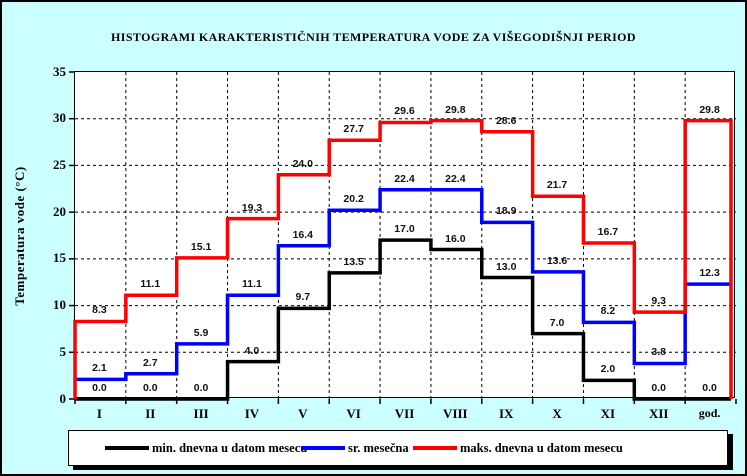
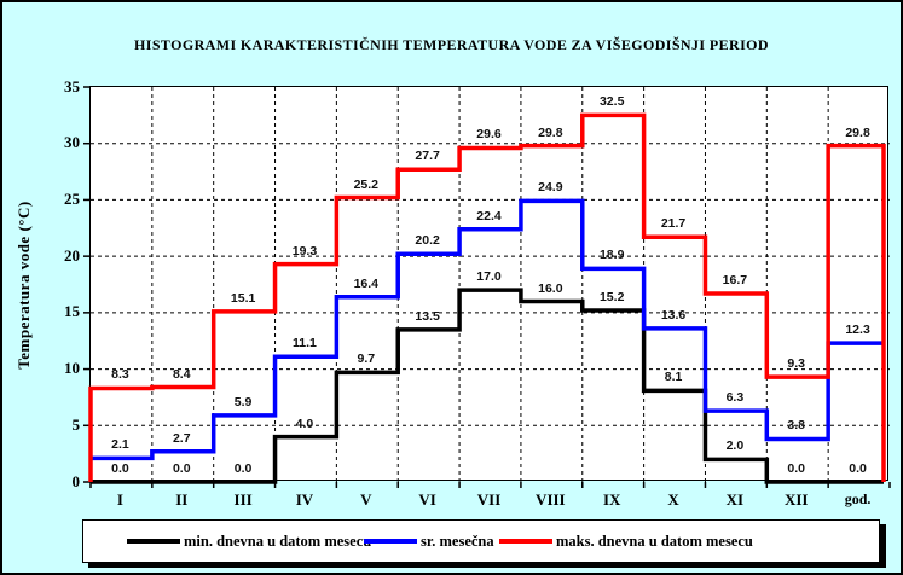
maks. dnevna u datom mesecu/II: 11.1 -> 8.4
maks. dnevna u datom mesecu/V: 24.0 -> 25.2
sr. mesečna/VIII: 22.4 -> 24.9
min. dnevna u datom mesecu/IX: 13.0 -> 15.2
maks. dnevna u datom mesecu/IX: 28.6 -> 32.5
min. dnevna u datom mesecu/X: 7.0 -> 8.1
sr. mesečna/XI: 8.2 -> 6.3
